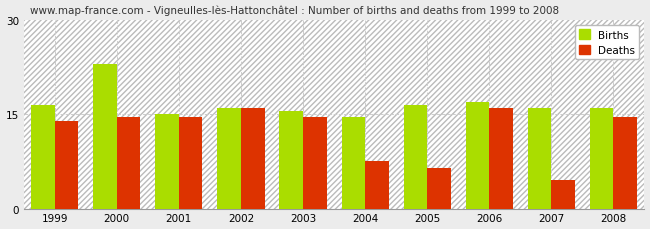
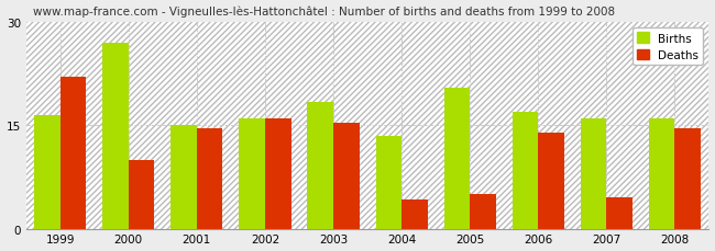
Deaths/1999: 14.0 -> 22.0
Births/2000: 23.0 -> 27.0
Deaths/2000: 14.5 -> 10.0
Births/2003: 15.5 -> 18.4
Deaths/2003: 14.5 -> 15.4
Births/2004: 14.5 -> 13.4
Deaths/2004: 7.5 -> 4.2
Births/2005: 16.5 -> 20.4
Deaths/2005: 6.5 -> 5.0
Deaths/2006: 16.0 -> 14.0
